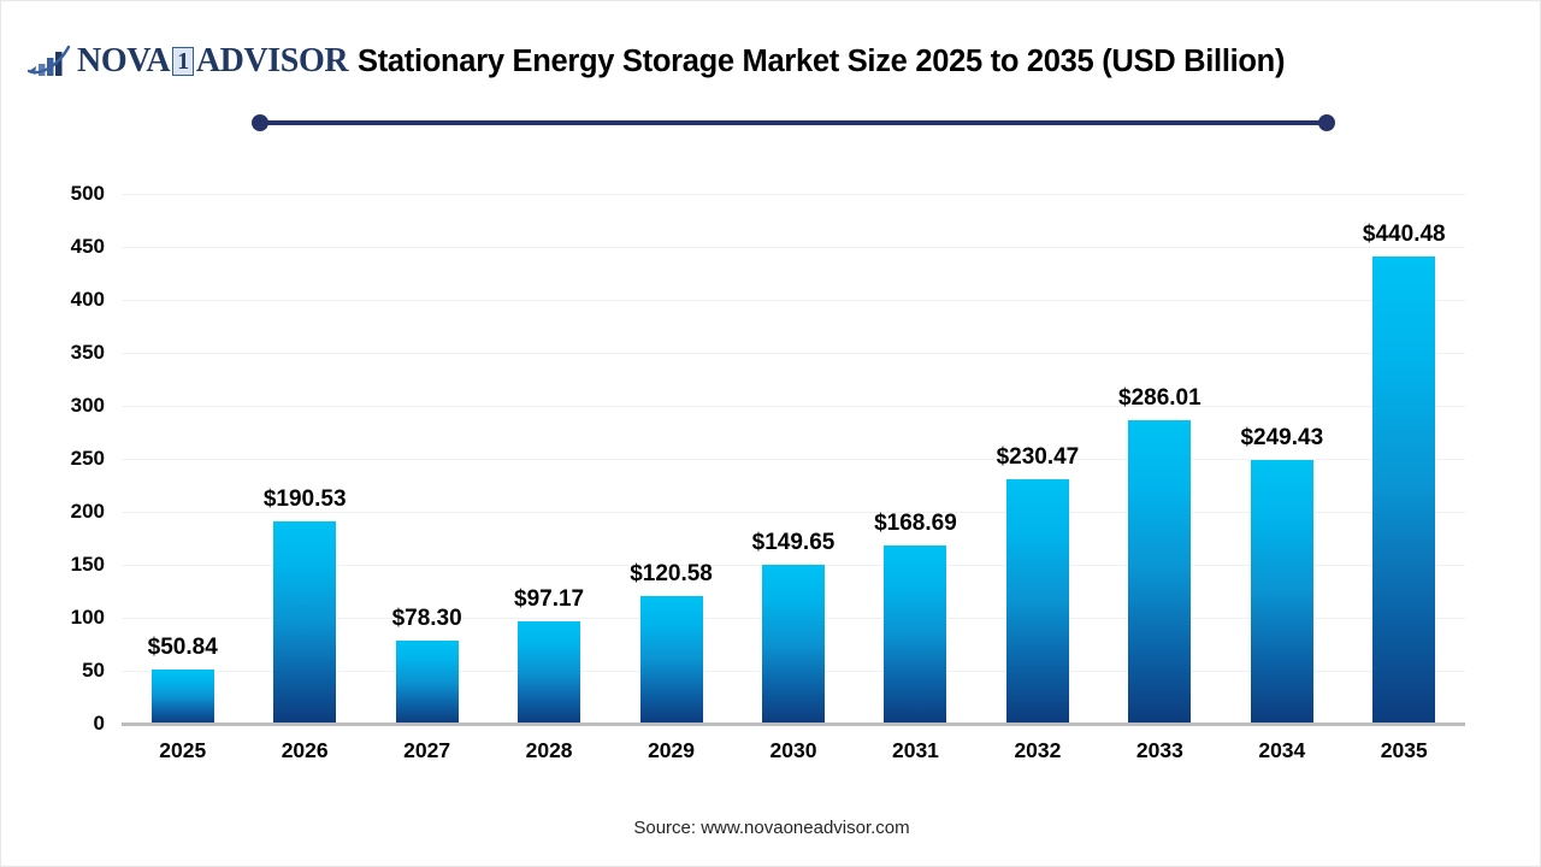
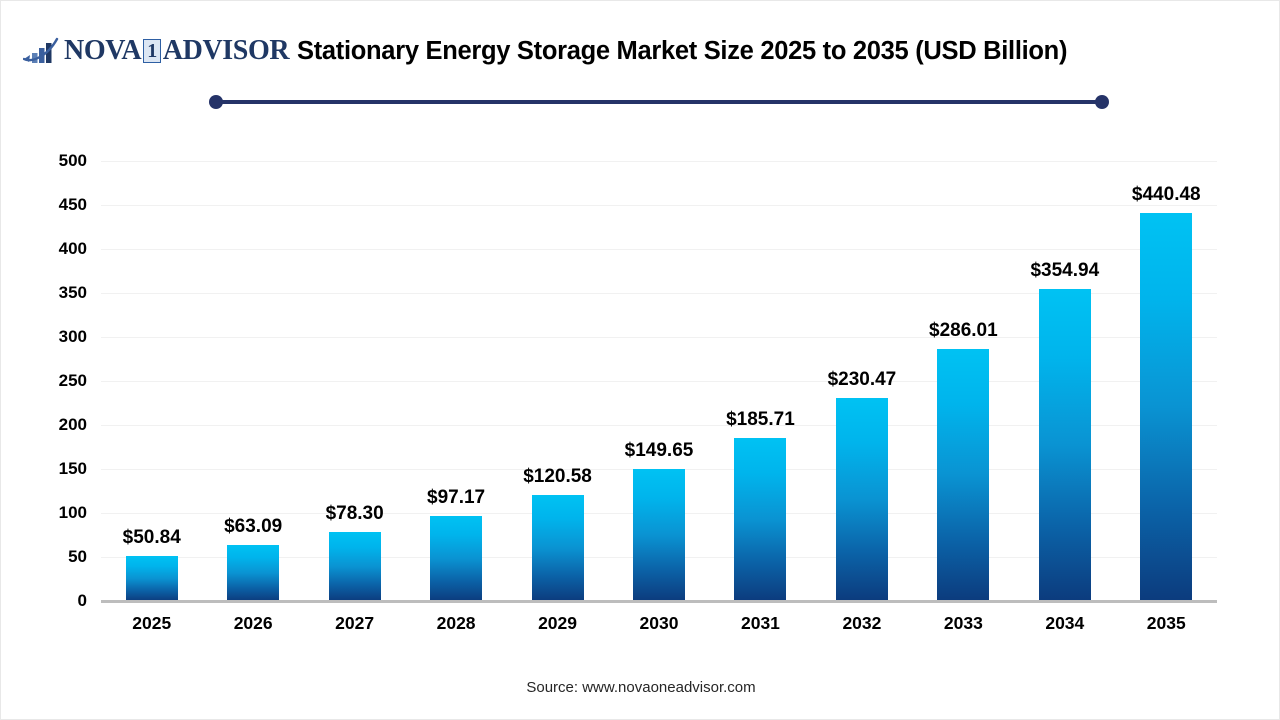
2026: $190.53 -> $63.09
2031: $168.69 -> $185.71
2034: $249.43 -> $354.94
